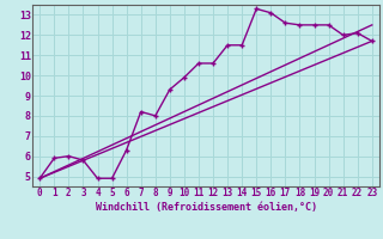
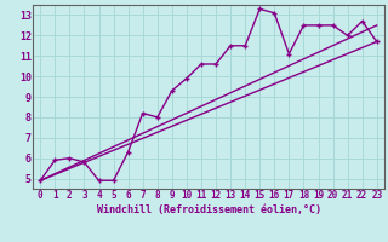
17: 12.6 -> 11.1
22: 12.1 -> 12.7
